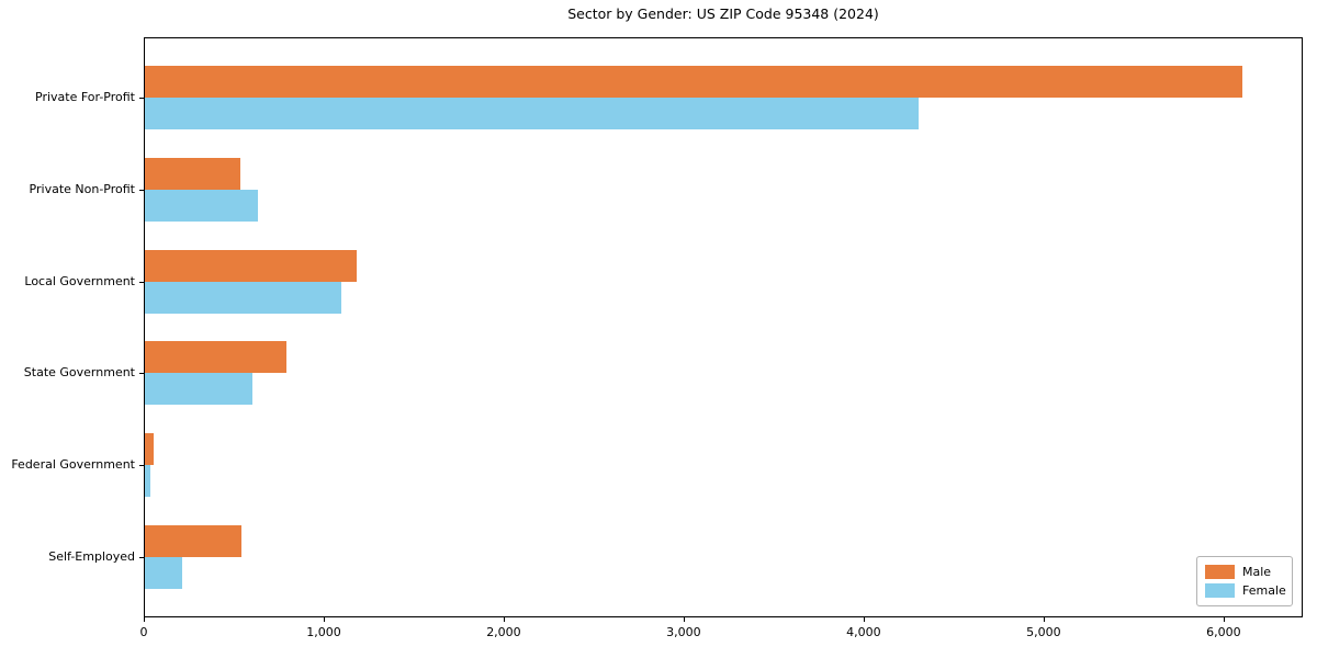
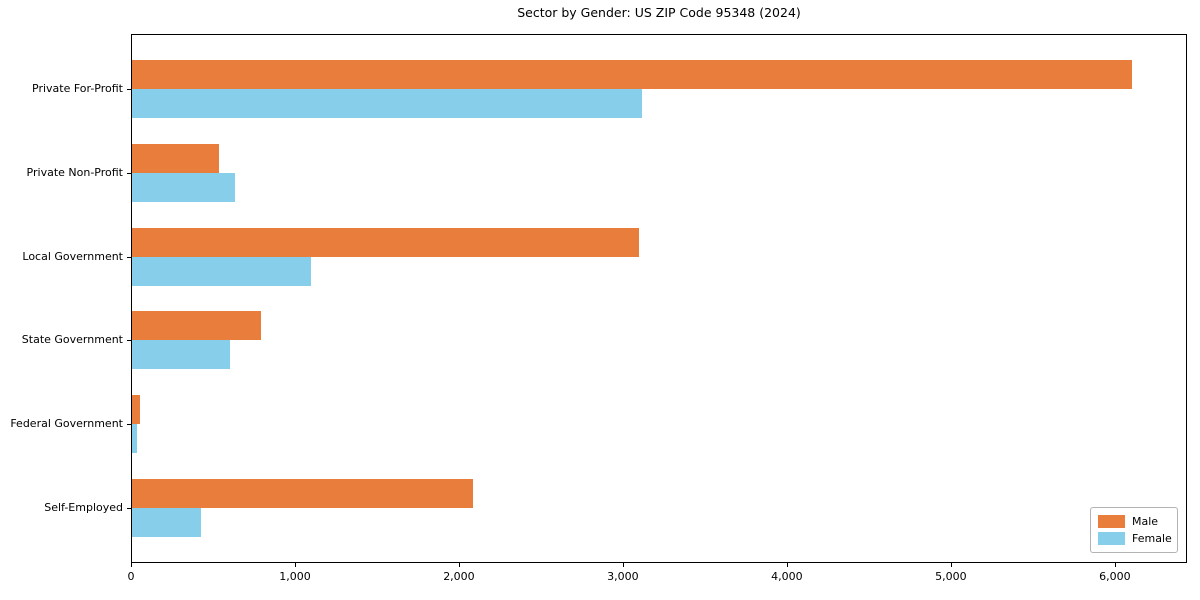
Female/Private For-Profit: 4300 -> 3110
Male/Local Government: 1180 -> 3090
Male/Self-Employed: 540 -> 2080
Female/Self-Employed: 210 -> 420
